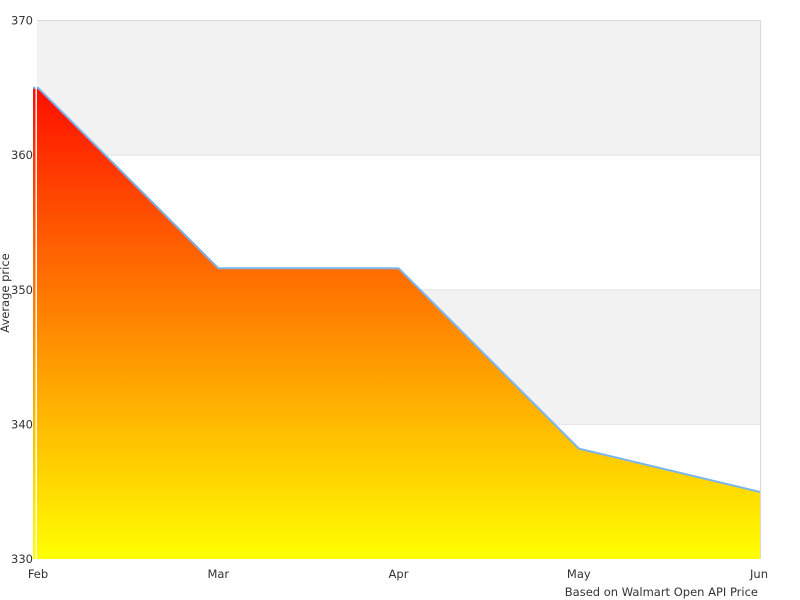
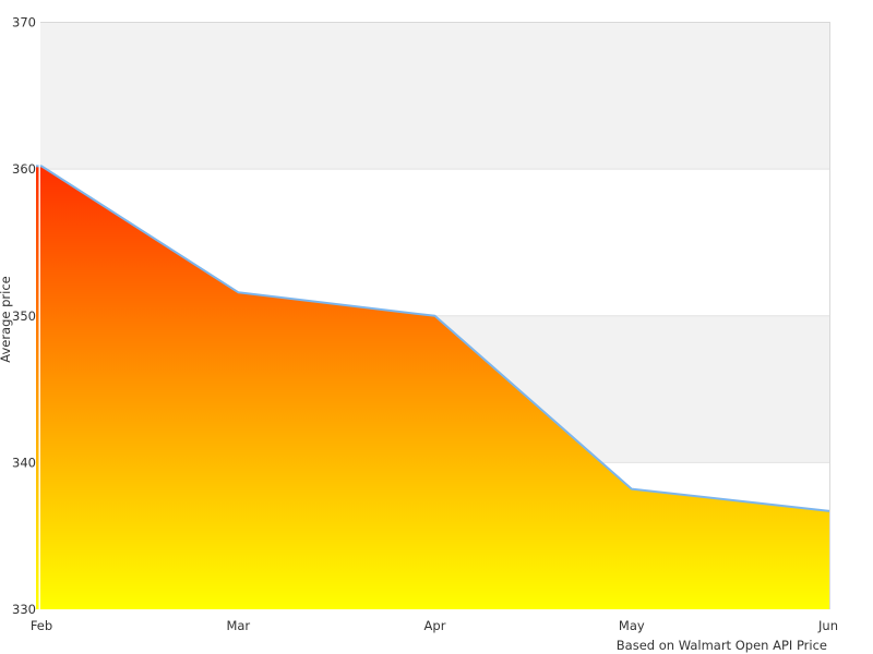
Feb: 365.0 -> 360.2
Apr: 351.6 -> 350.0
Jun: 335.0 -> 336.7
